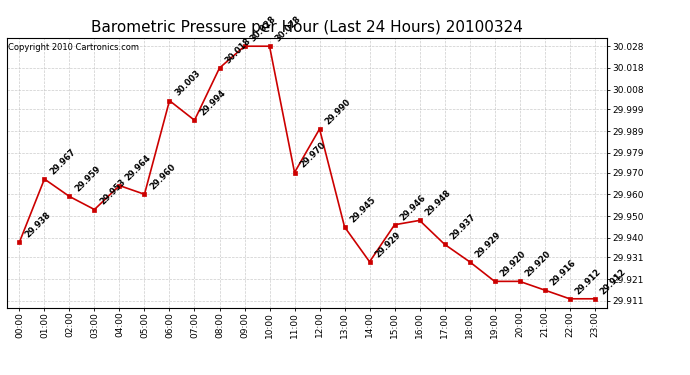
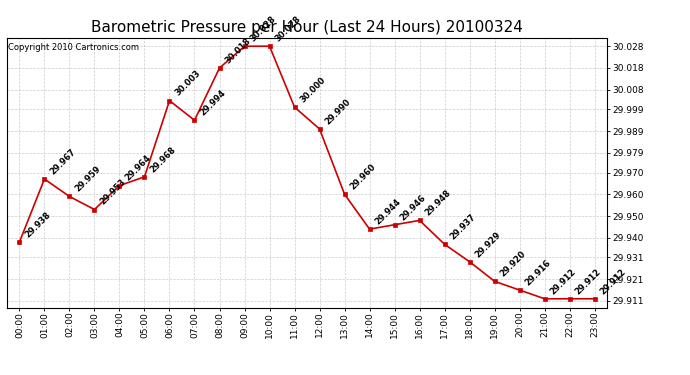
05:00: 29.960 -> 29.968
11:00: 29.970 -> 30.000
13:00: 29.945 -> 29.960
14:00: 29.929 -> 29.944
20:00: 29.920 -> 29.916
21:00: 29.916 -> 29.912
